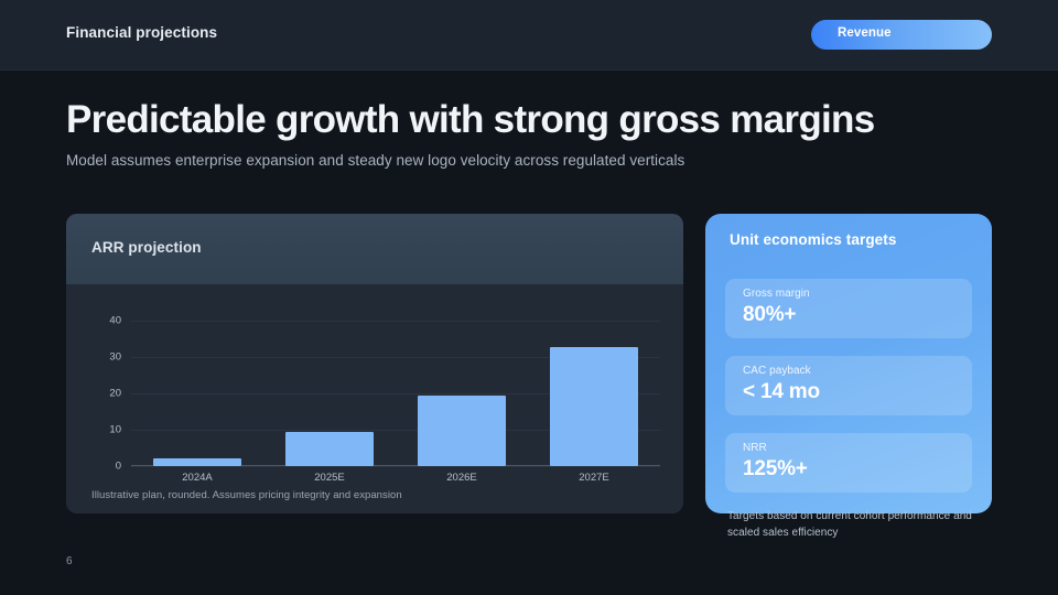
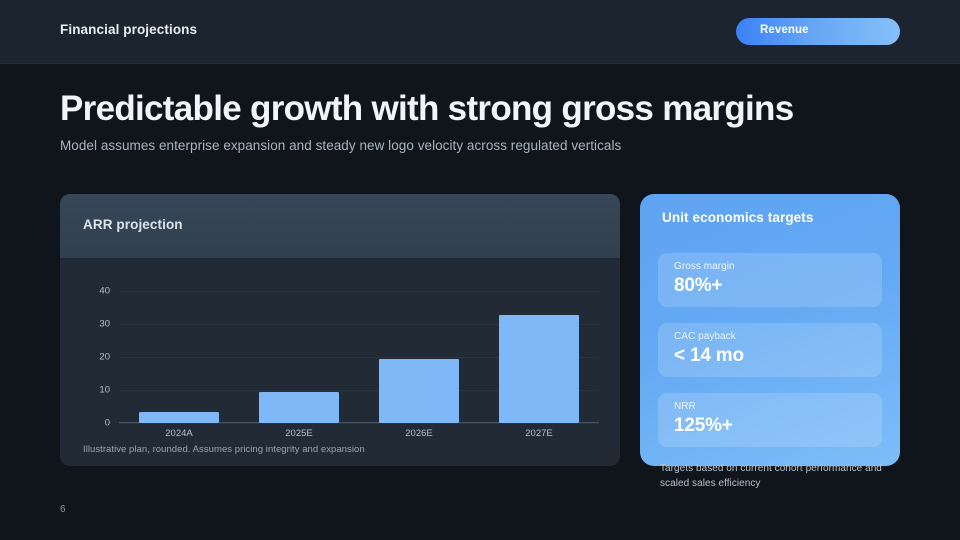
2024A: 2 -> 3
